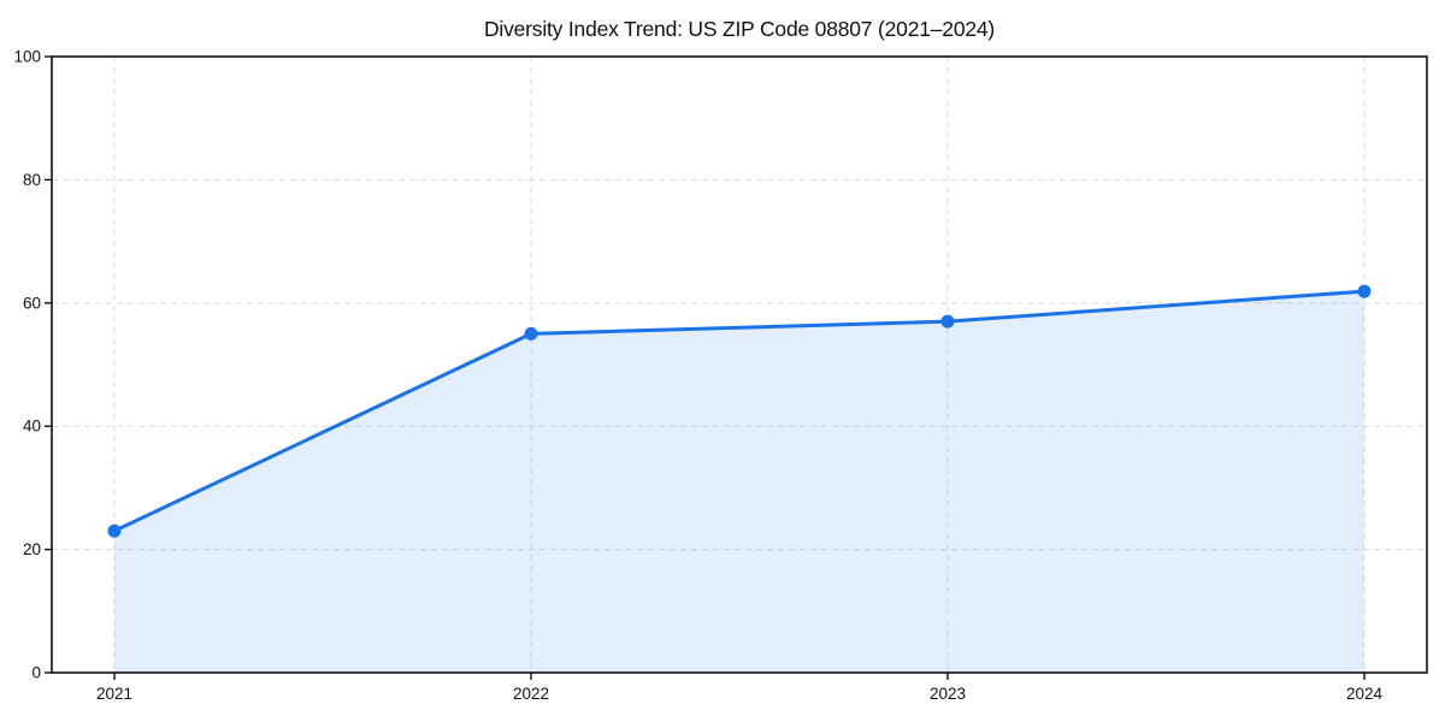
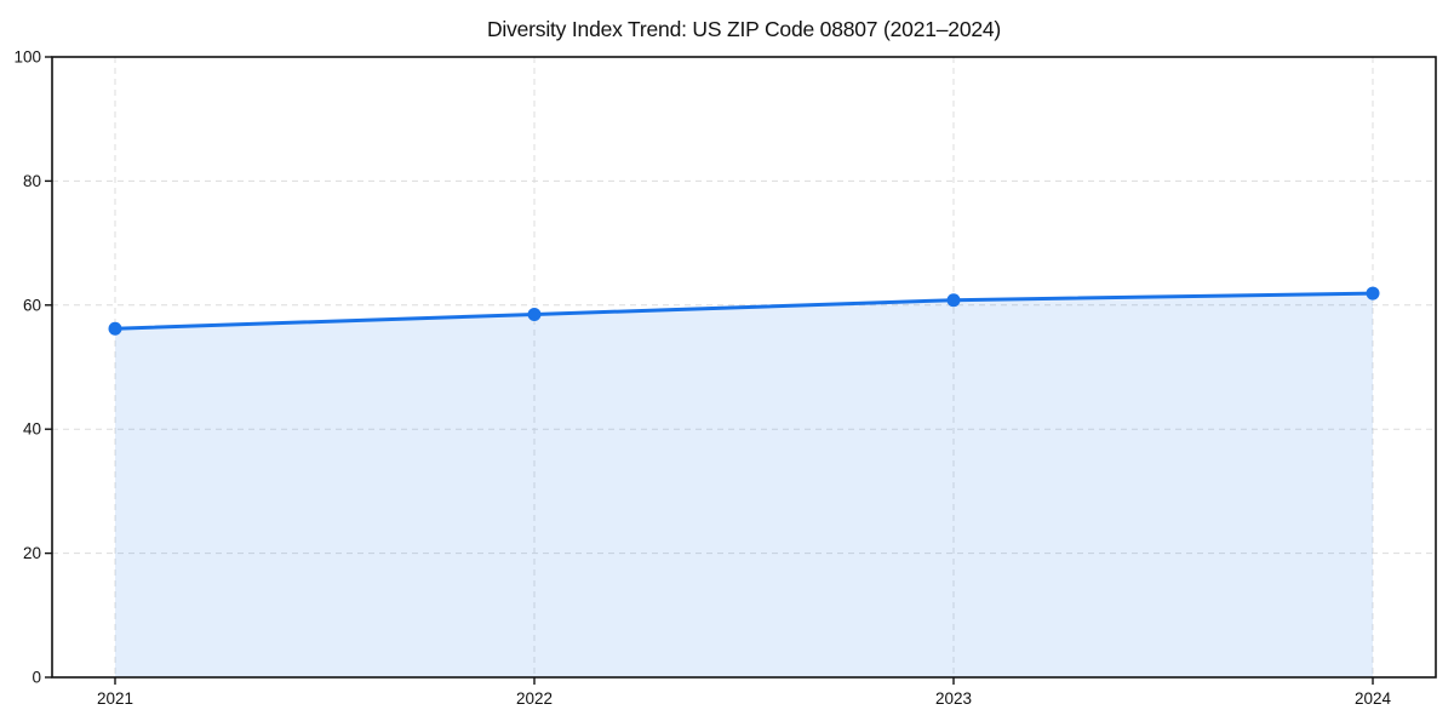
2021: 23 -> 56
2022: 55 -> 58
2023: 57 -> 61
